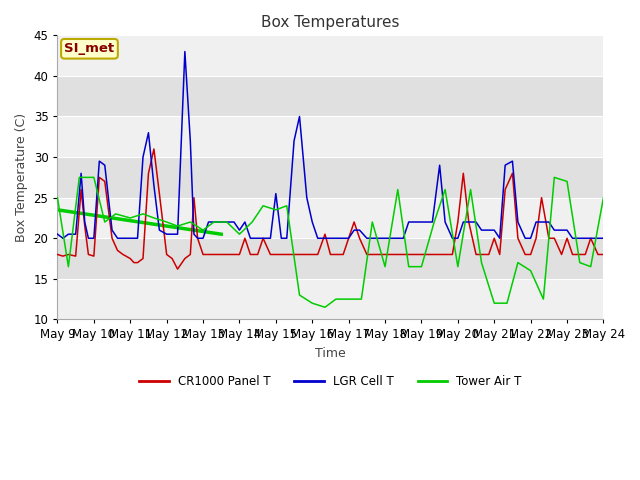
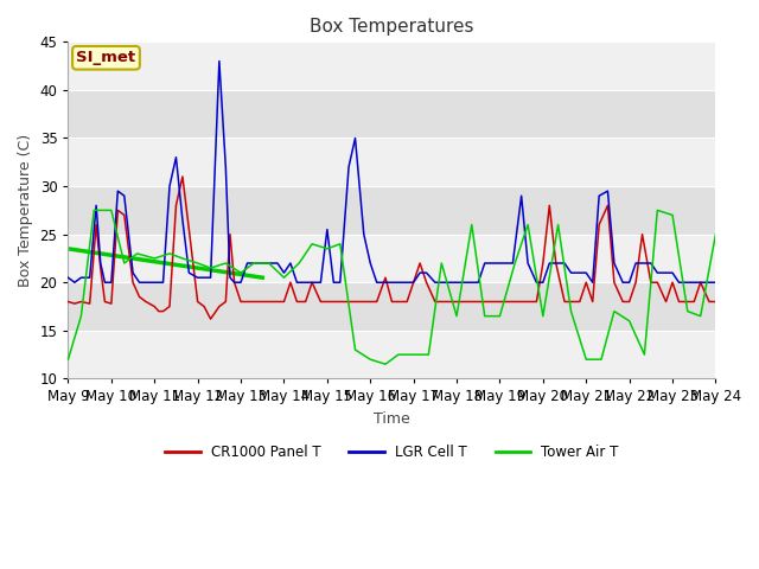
Tower Air T/May 9: 25.0 -> 12.0
